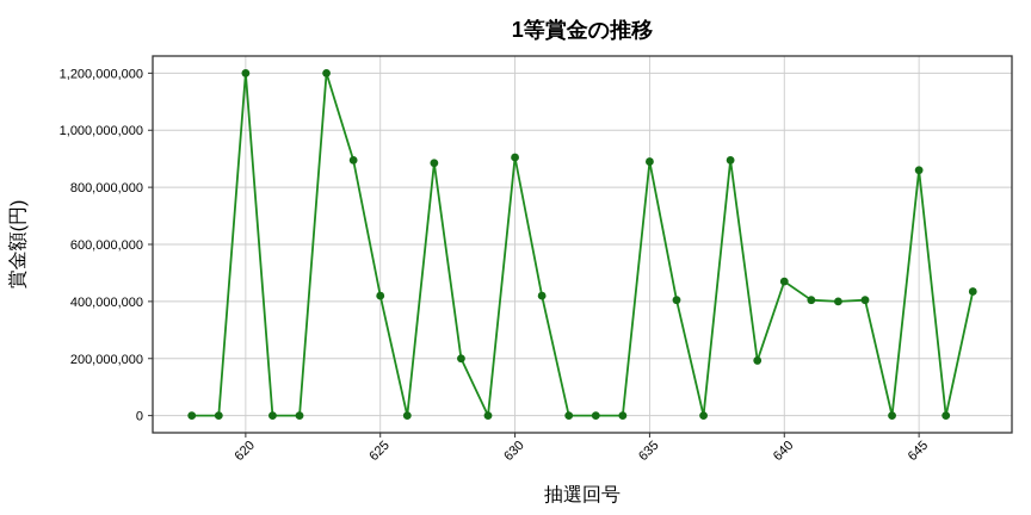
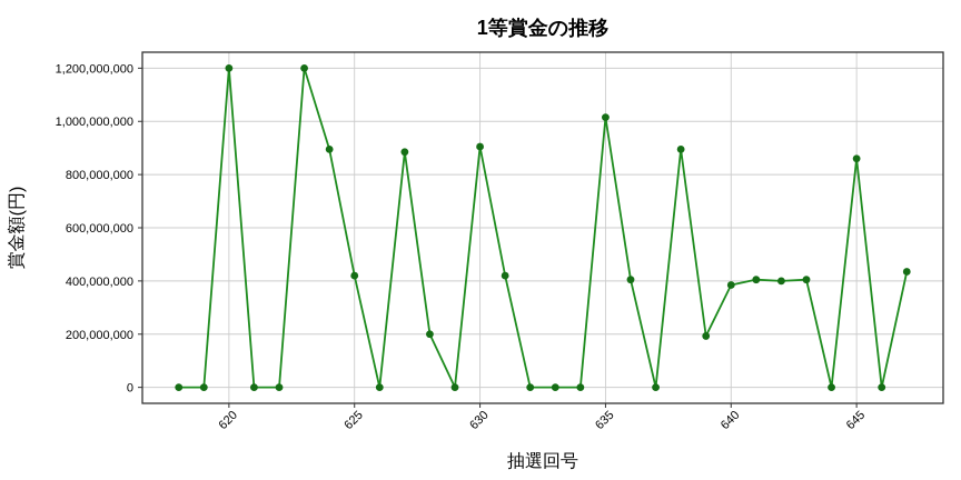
635: 890000000 -> 1020000000
640: 470000000 -> 380000000
